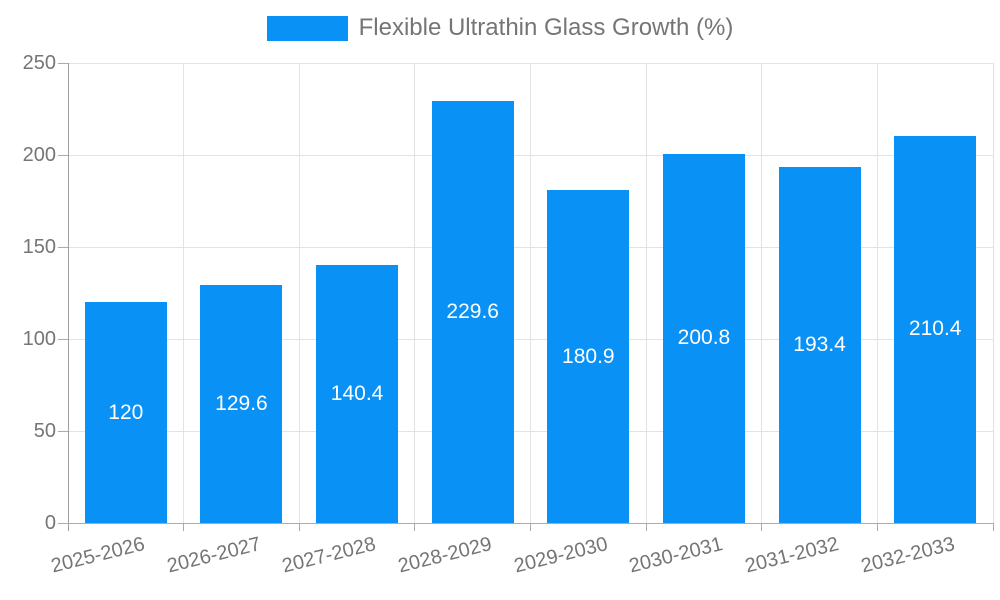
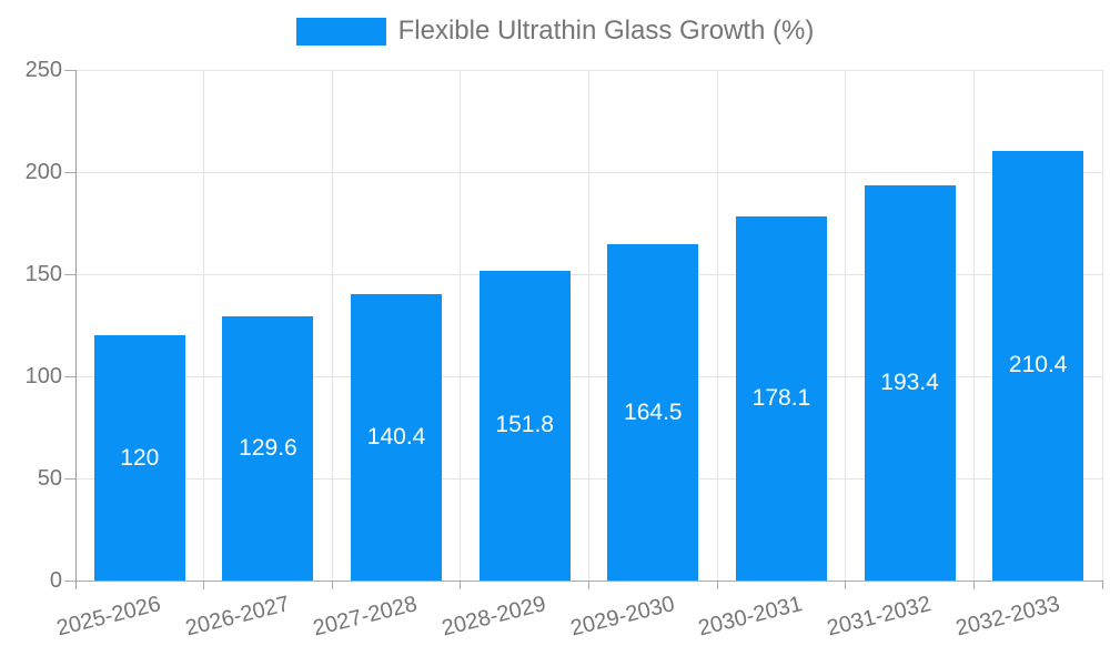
2028-2029: 229.6 -> 151.8
2029-2030: 180.9 -> 164.5
2030-2031: 200.8 -> 178.1
